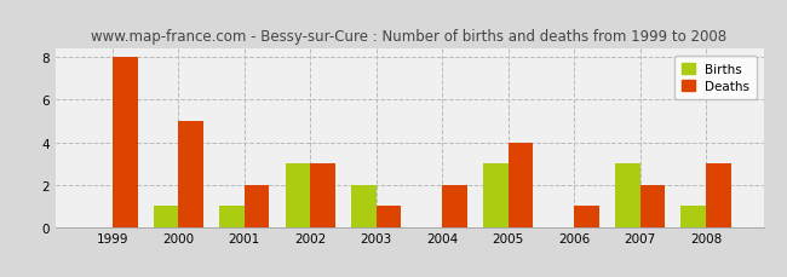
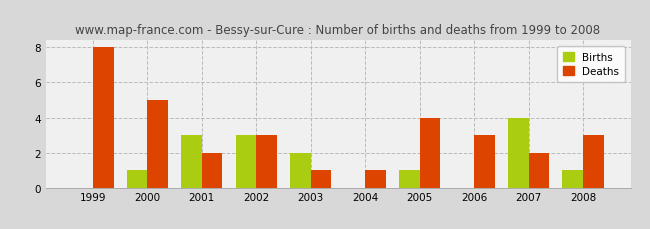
Births/2001: 1 -> 3
Deaths/2004: 2 -> 1
Births/2005: 3 -> 1
Deaths/2006: 1 -> 3
Births/2007: 3 -> 4
